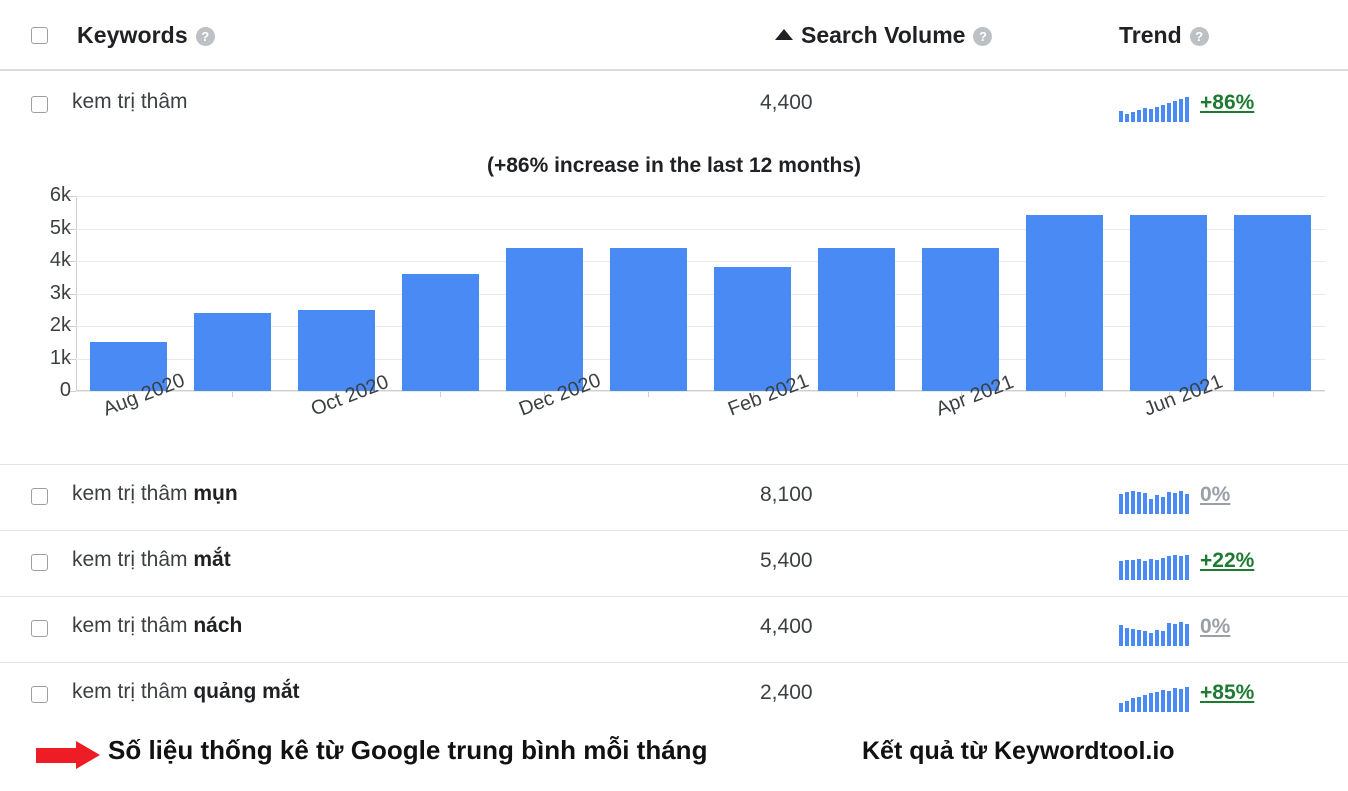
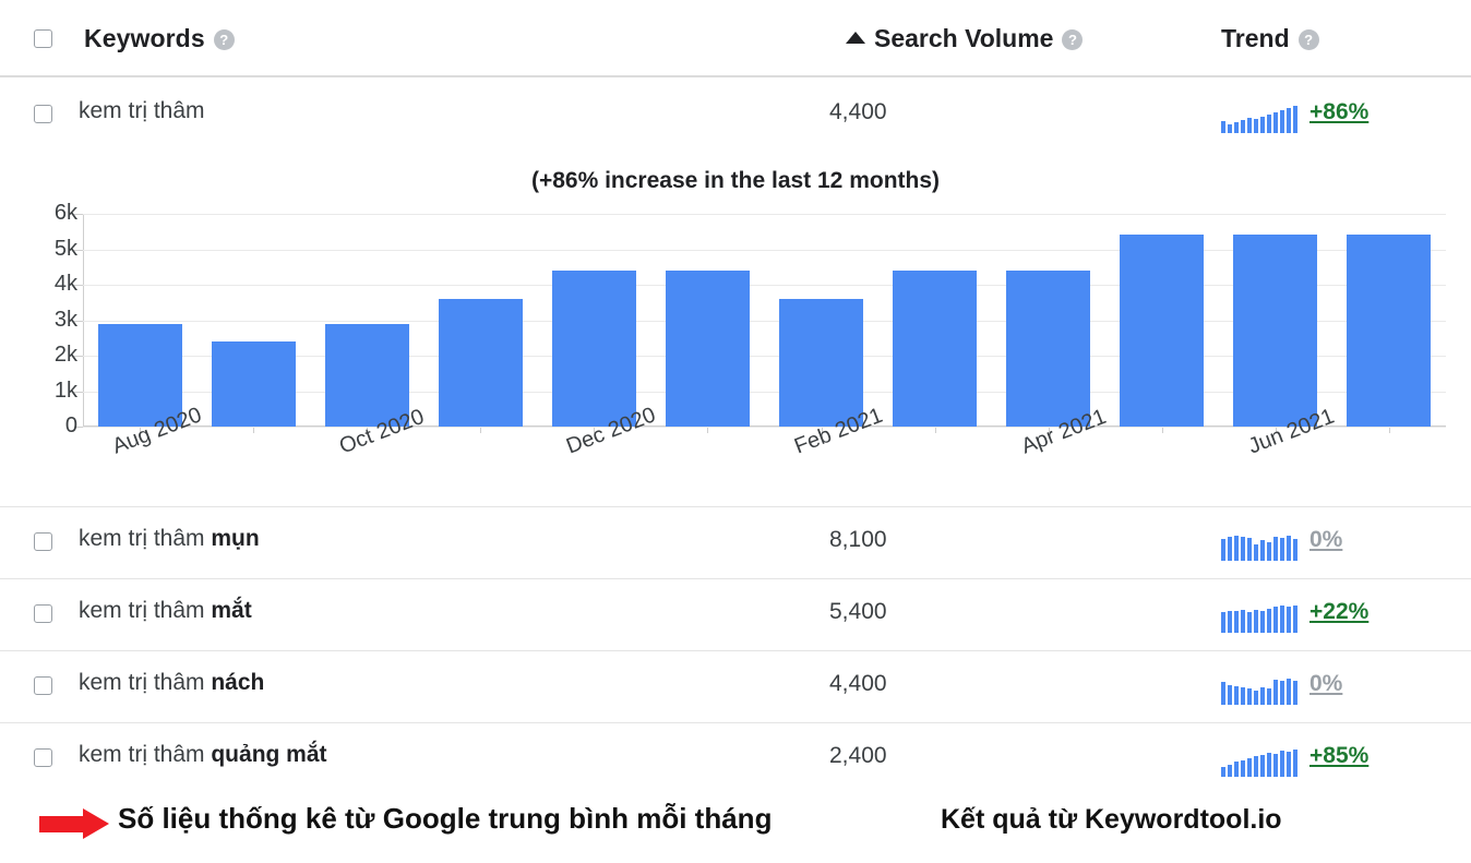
Aug 2020: 1.5k -> 2.9k
Oct 2020: 2.5k -> 2.9k
Feb 2021: 3.8k -> 3.6k
